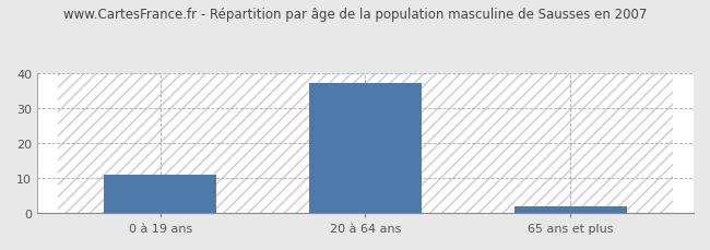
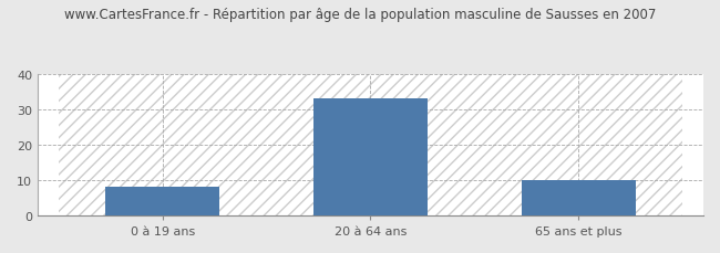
0 à 19 ans: 11 -> 8
20 à 64 ans: 37 -> 33
65 ans et plus: 2 -> 10
